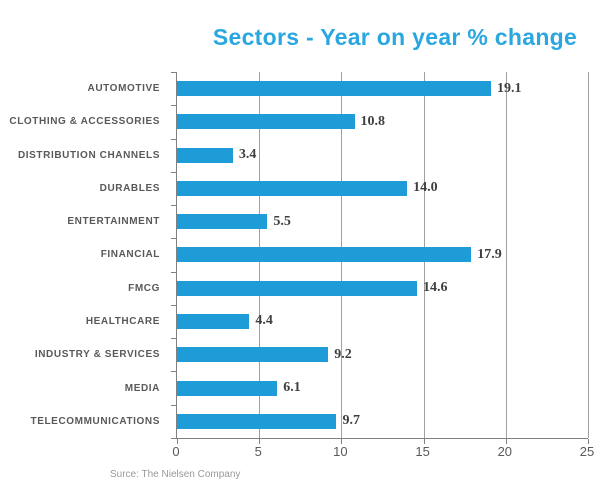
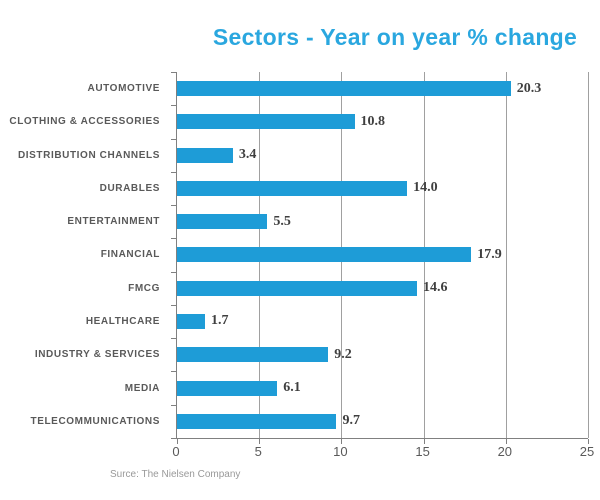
AUTOMOTIVE: 19.1 -> 20.3
HEALTHCARE: 4.4 -> 1.7
